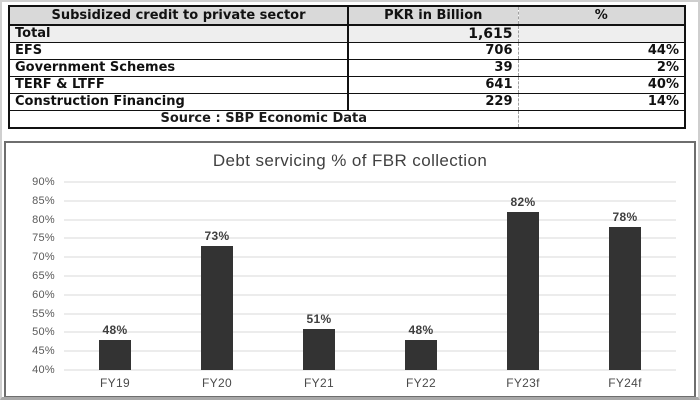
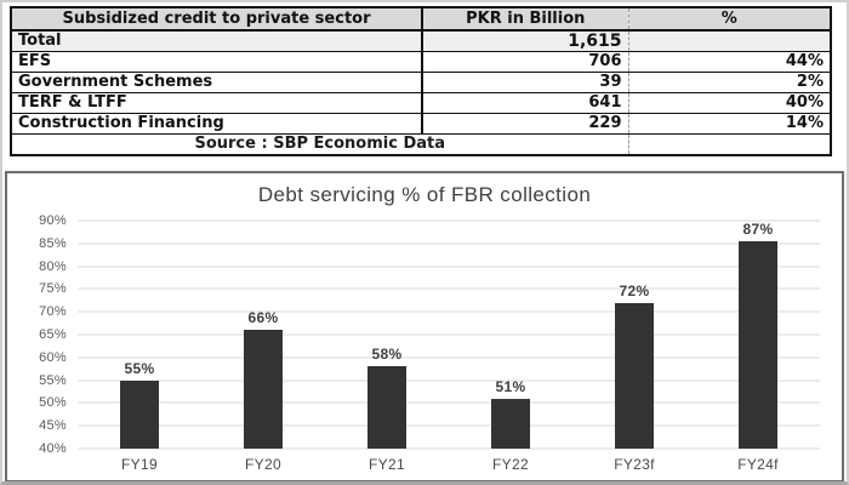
FY19: 48% -> 55%
FY20: 73% -> 66%
FY21: 51% -> 58%
FY22: 48% -> 51%
FY23f: 82% -> 72%
FY24f: 78% -> 87%
